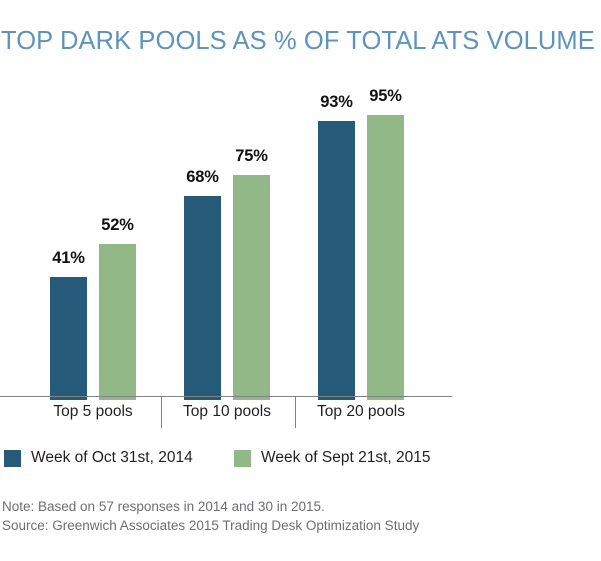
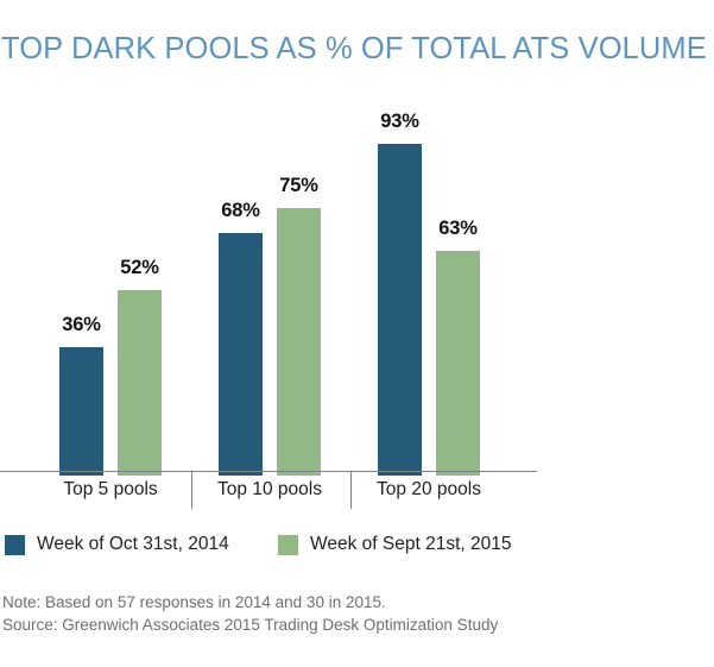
Week of Oct 31st, 2014/Top 5 pools: 41% -> 36%
Week of Sept 21st, 2015/Top 20 pools: 95% -> 63%
